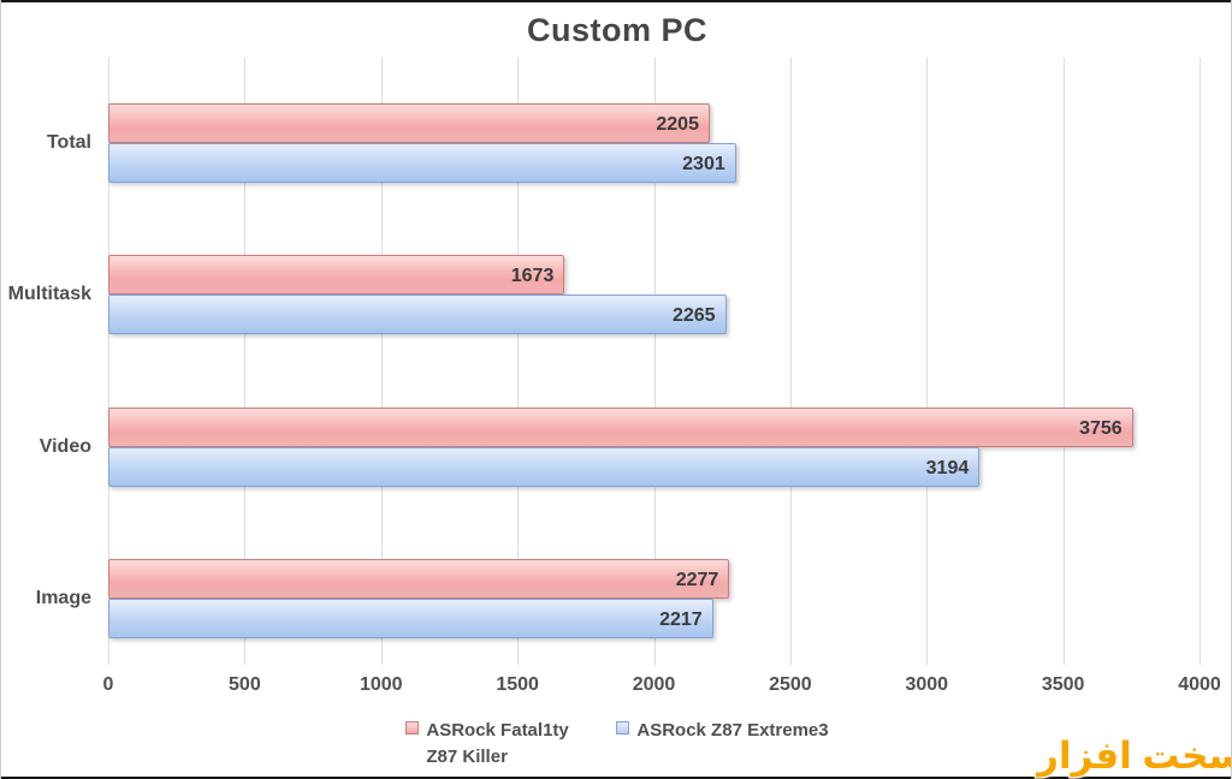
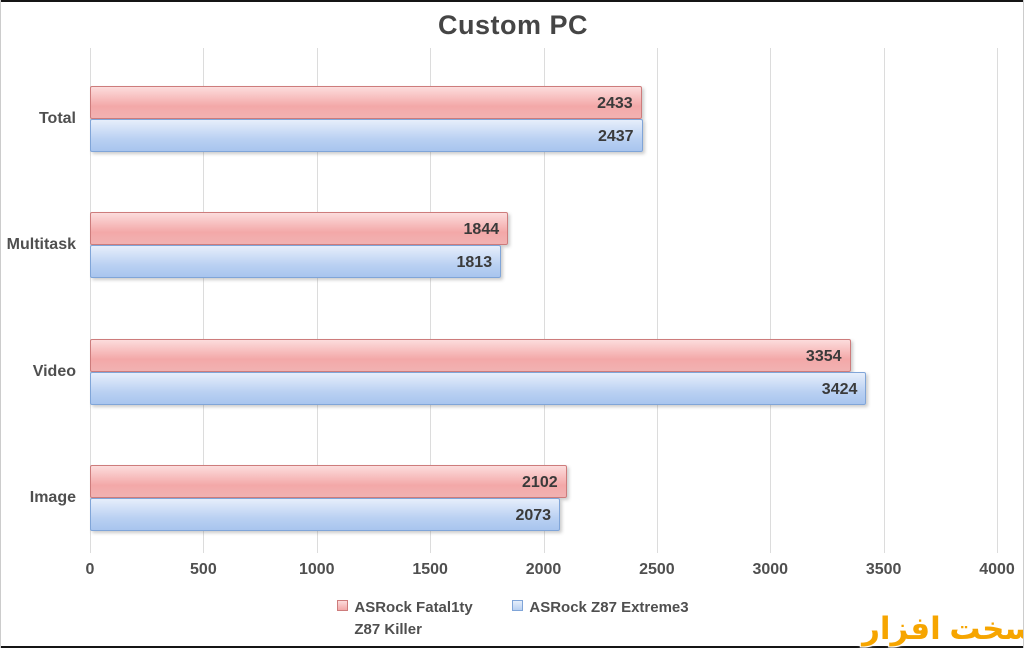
ASRock Fatal1ty Z87 Killer/Total: 2205 -> 2433
ASRock Z87 Extreme3/Total: 2301 -> 2437
ASRock Fatal1ty Z87 Killer/Multitask: 1673 -> 1844
ASRock Z87 Extreme3/Multitask: 2265 -> 1813
ASRock Fatal1ty Z87 Killer/Video: 3756 -> 3354
ASRock Z87 Extreme3/Video: 3194 -> 3424
ASRock Fatal1ty Z87 Killer/Image: 2277 -> 2102
ASRock Z87 Extreme3/Image: 2217 -> 2073
